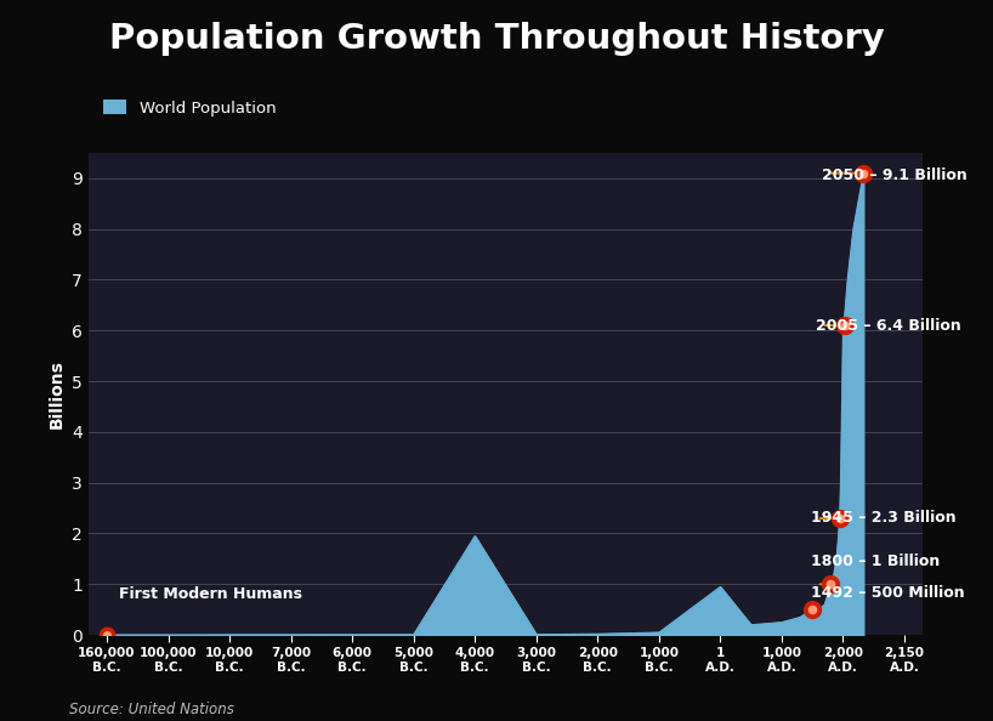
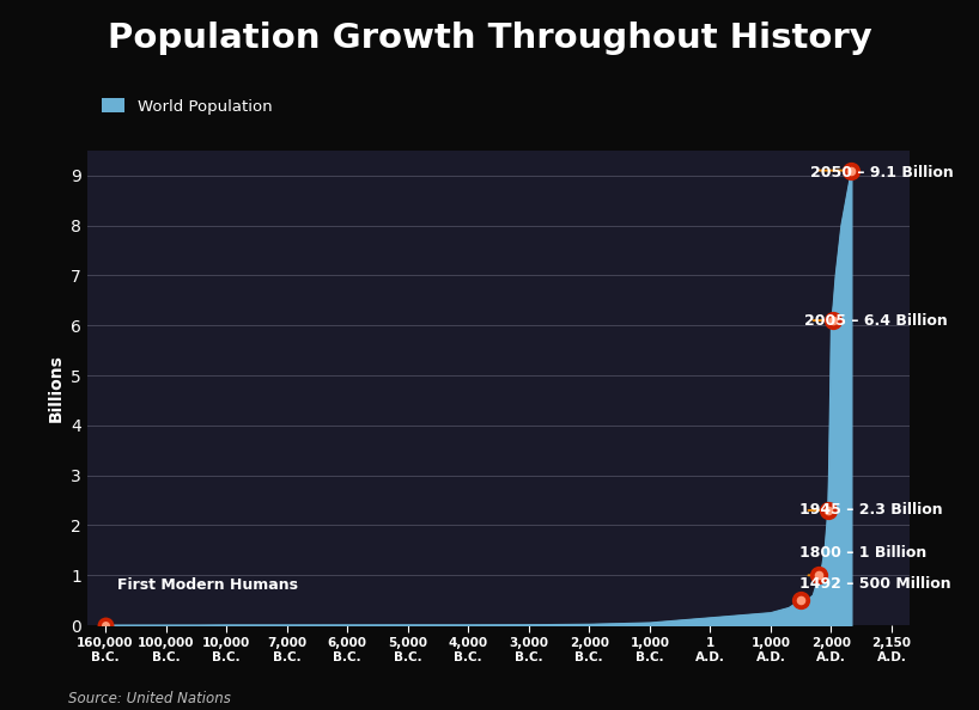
4,000 B.C.: 1.95 -> 0.01
1 A.D.: 0.95 -> 0.15
